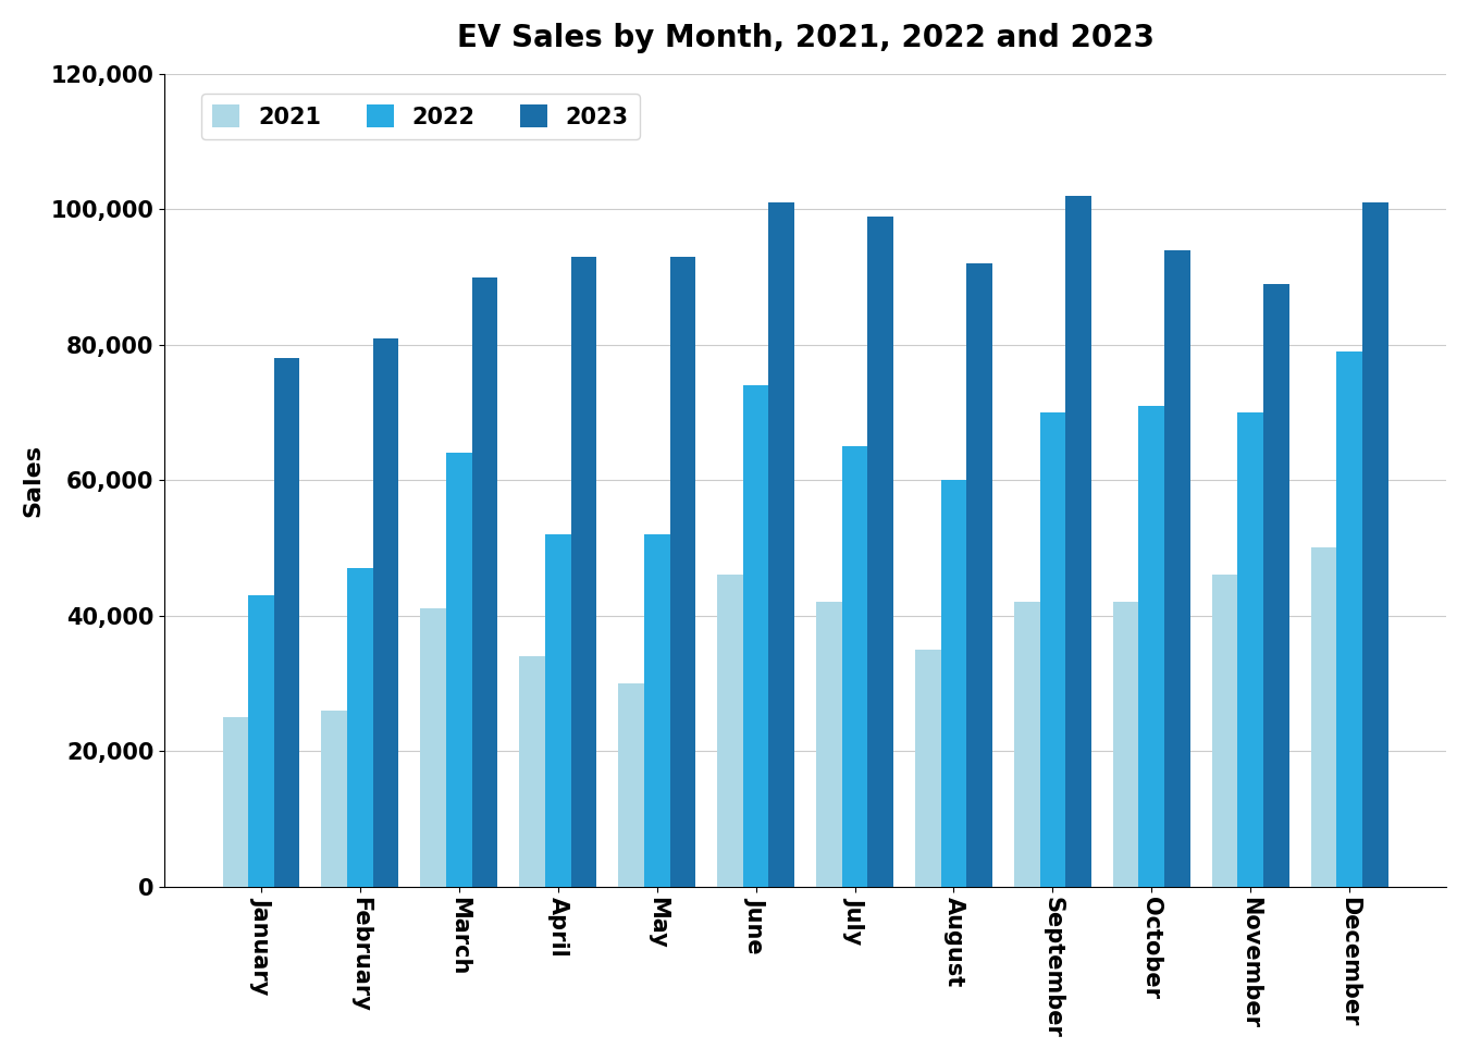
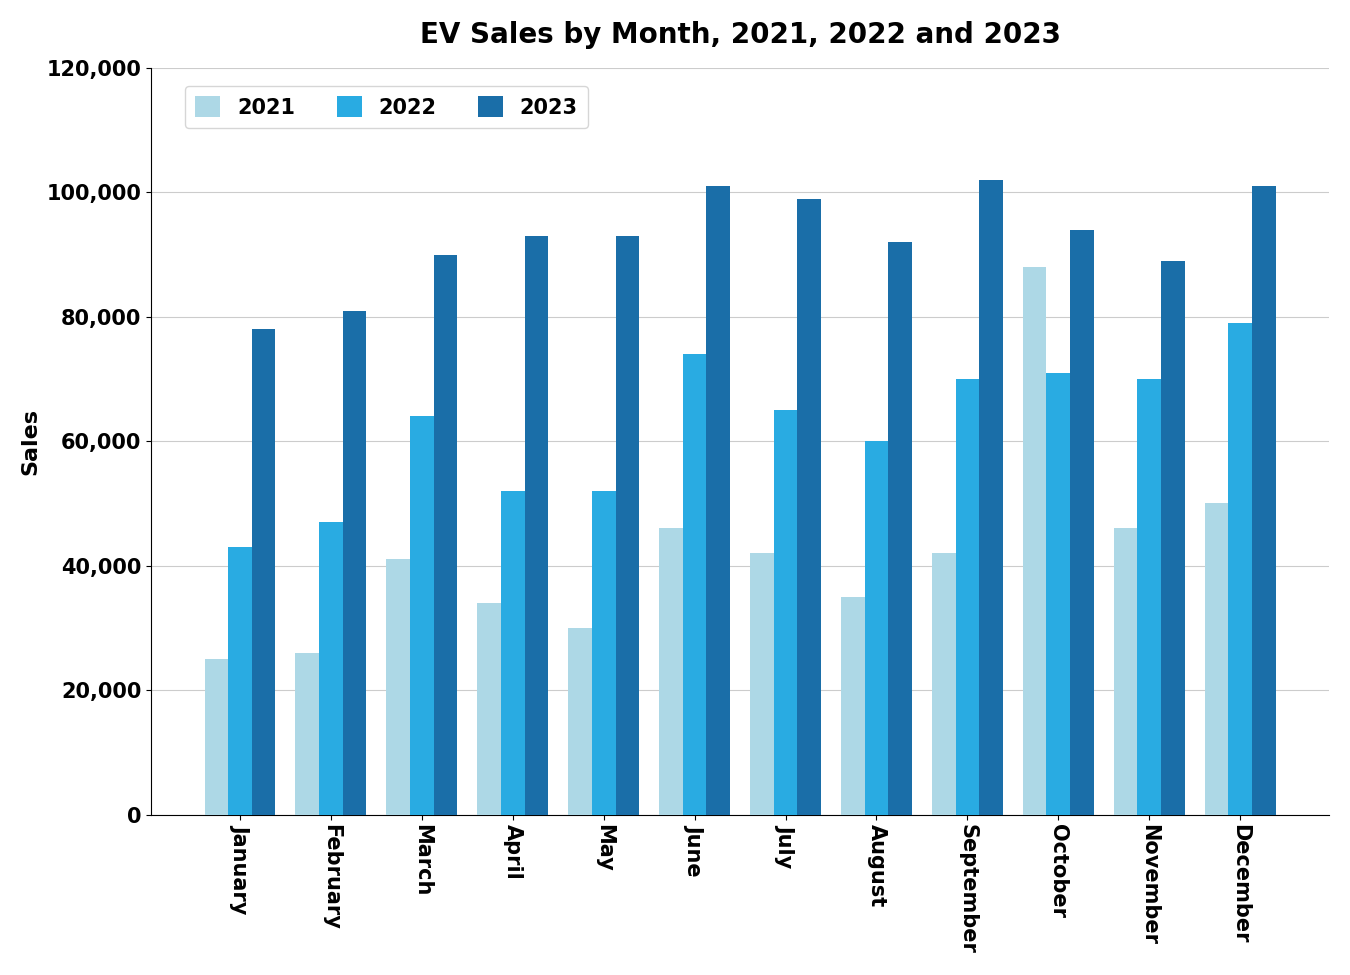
2021/October: 42,000 -> 88,000
